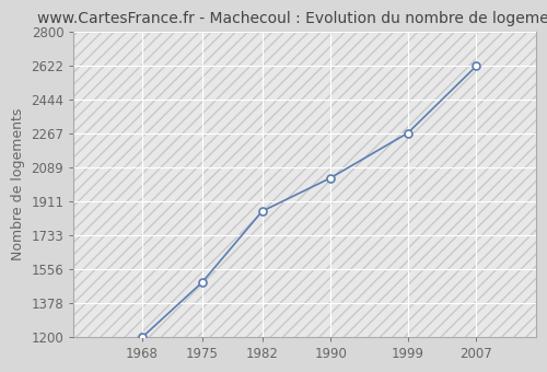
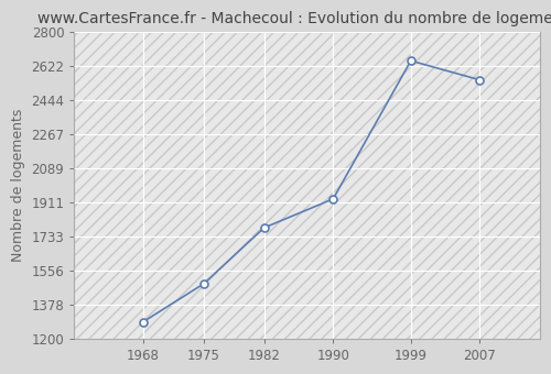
1968: 1200 -> 1290
1982: 1860 -> 1780
1990: 2040 -> 1930
1999: 2270 -> 2650
2007: 2620 -> 2550
